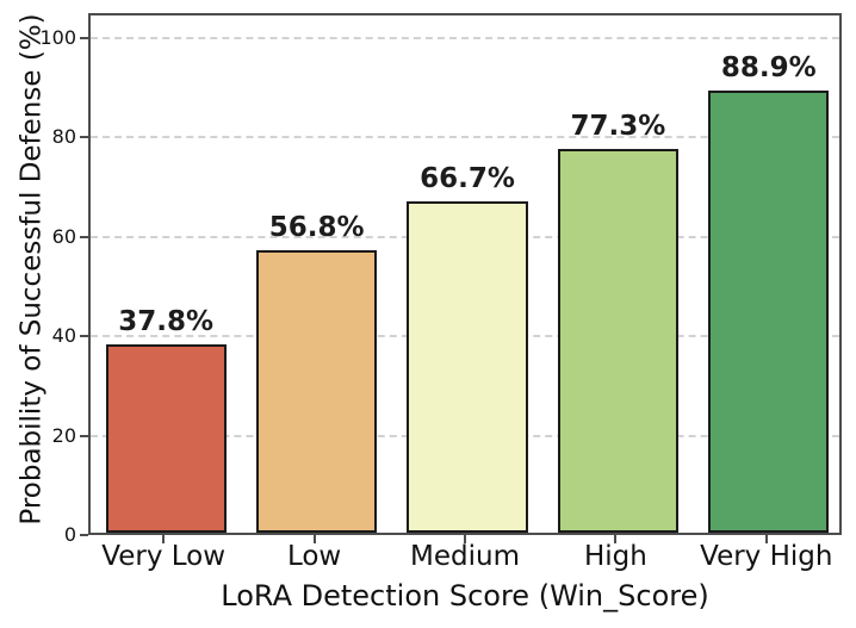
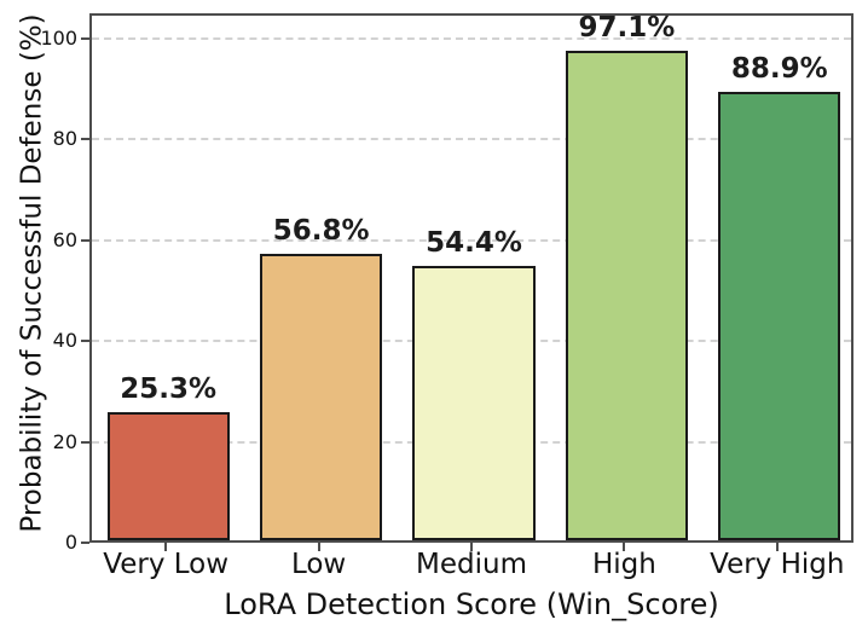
Very Low: 37.8% -> 25.3%
Medium: 66.7% -> 54.4%
High: 77.3% -> 97.1%
